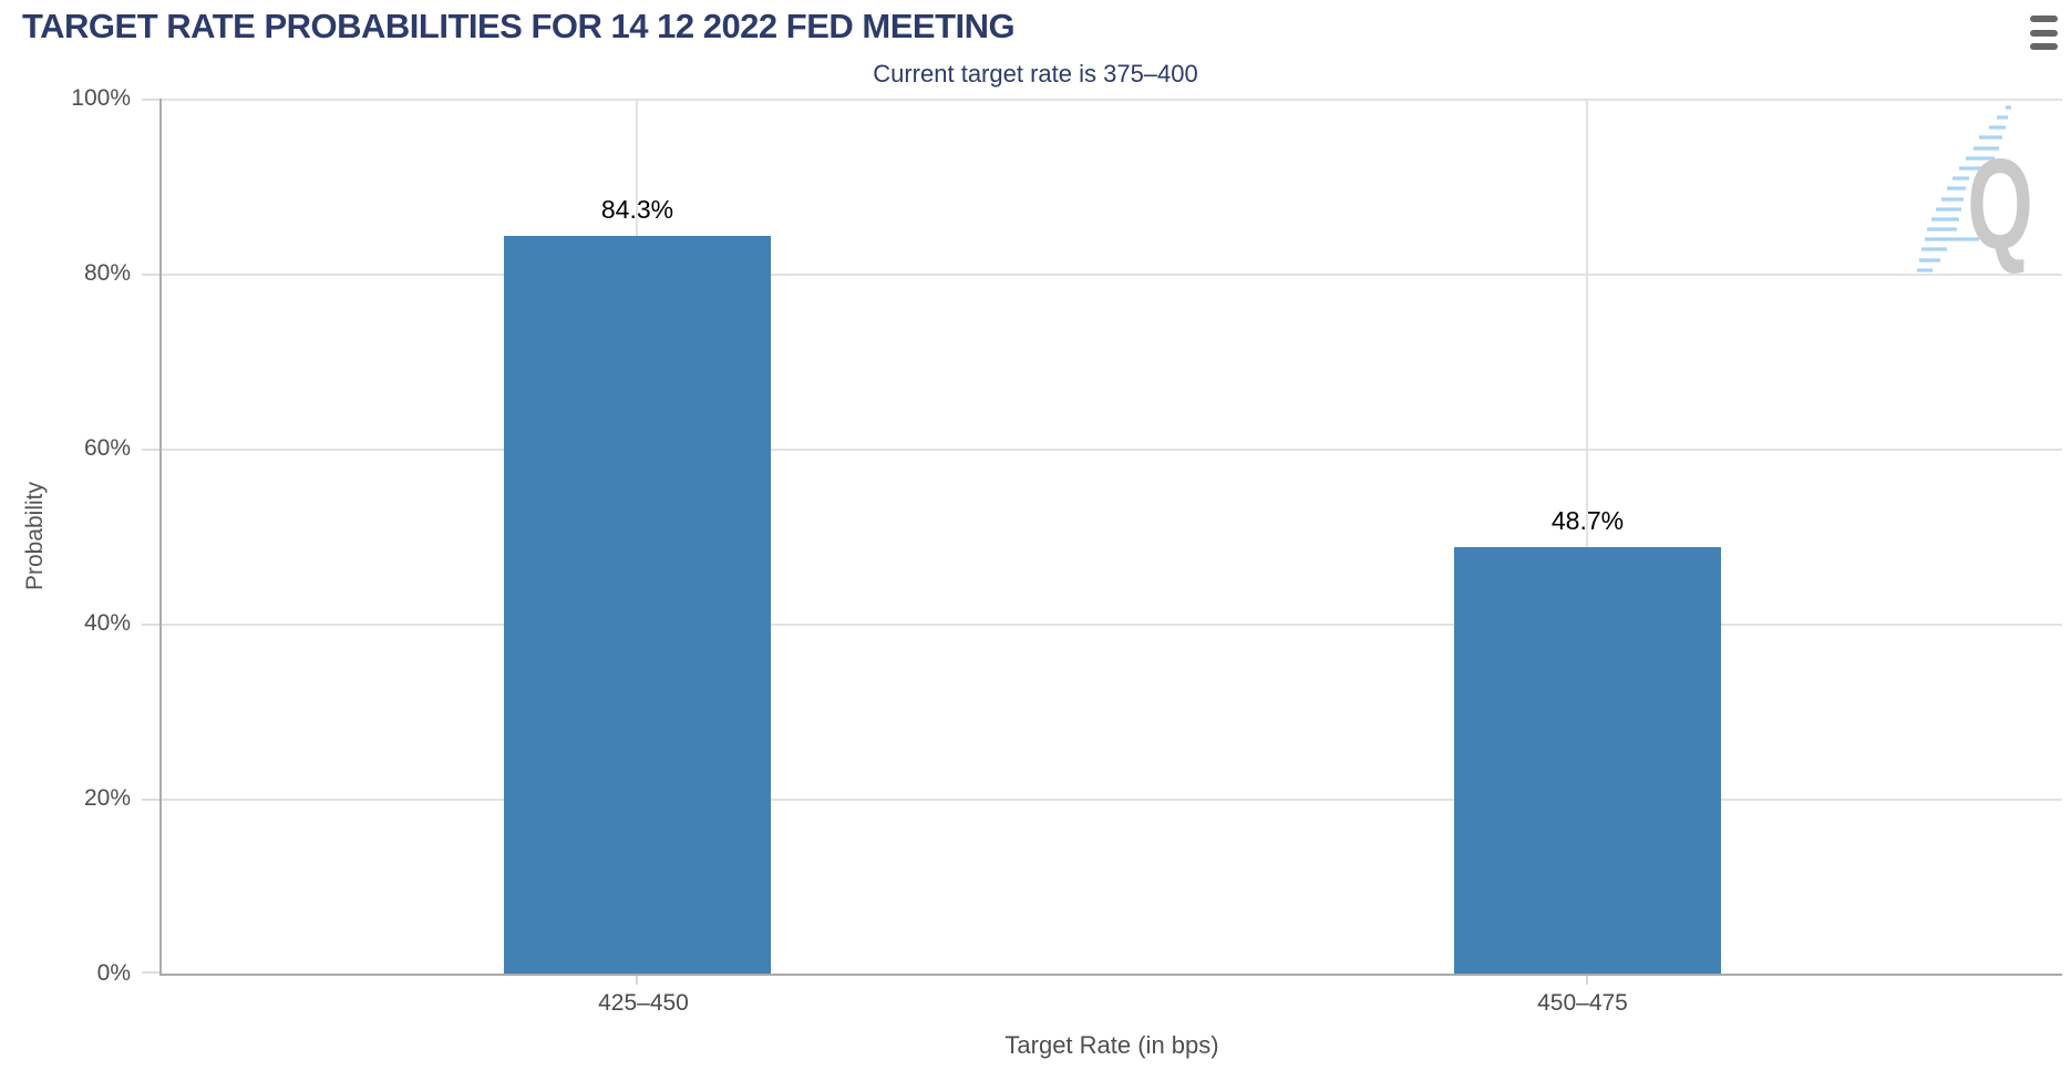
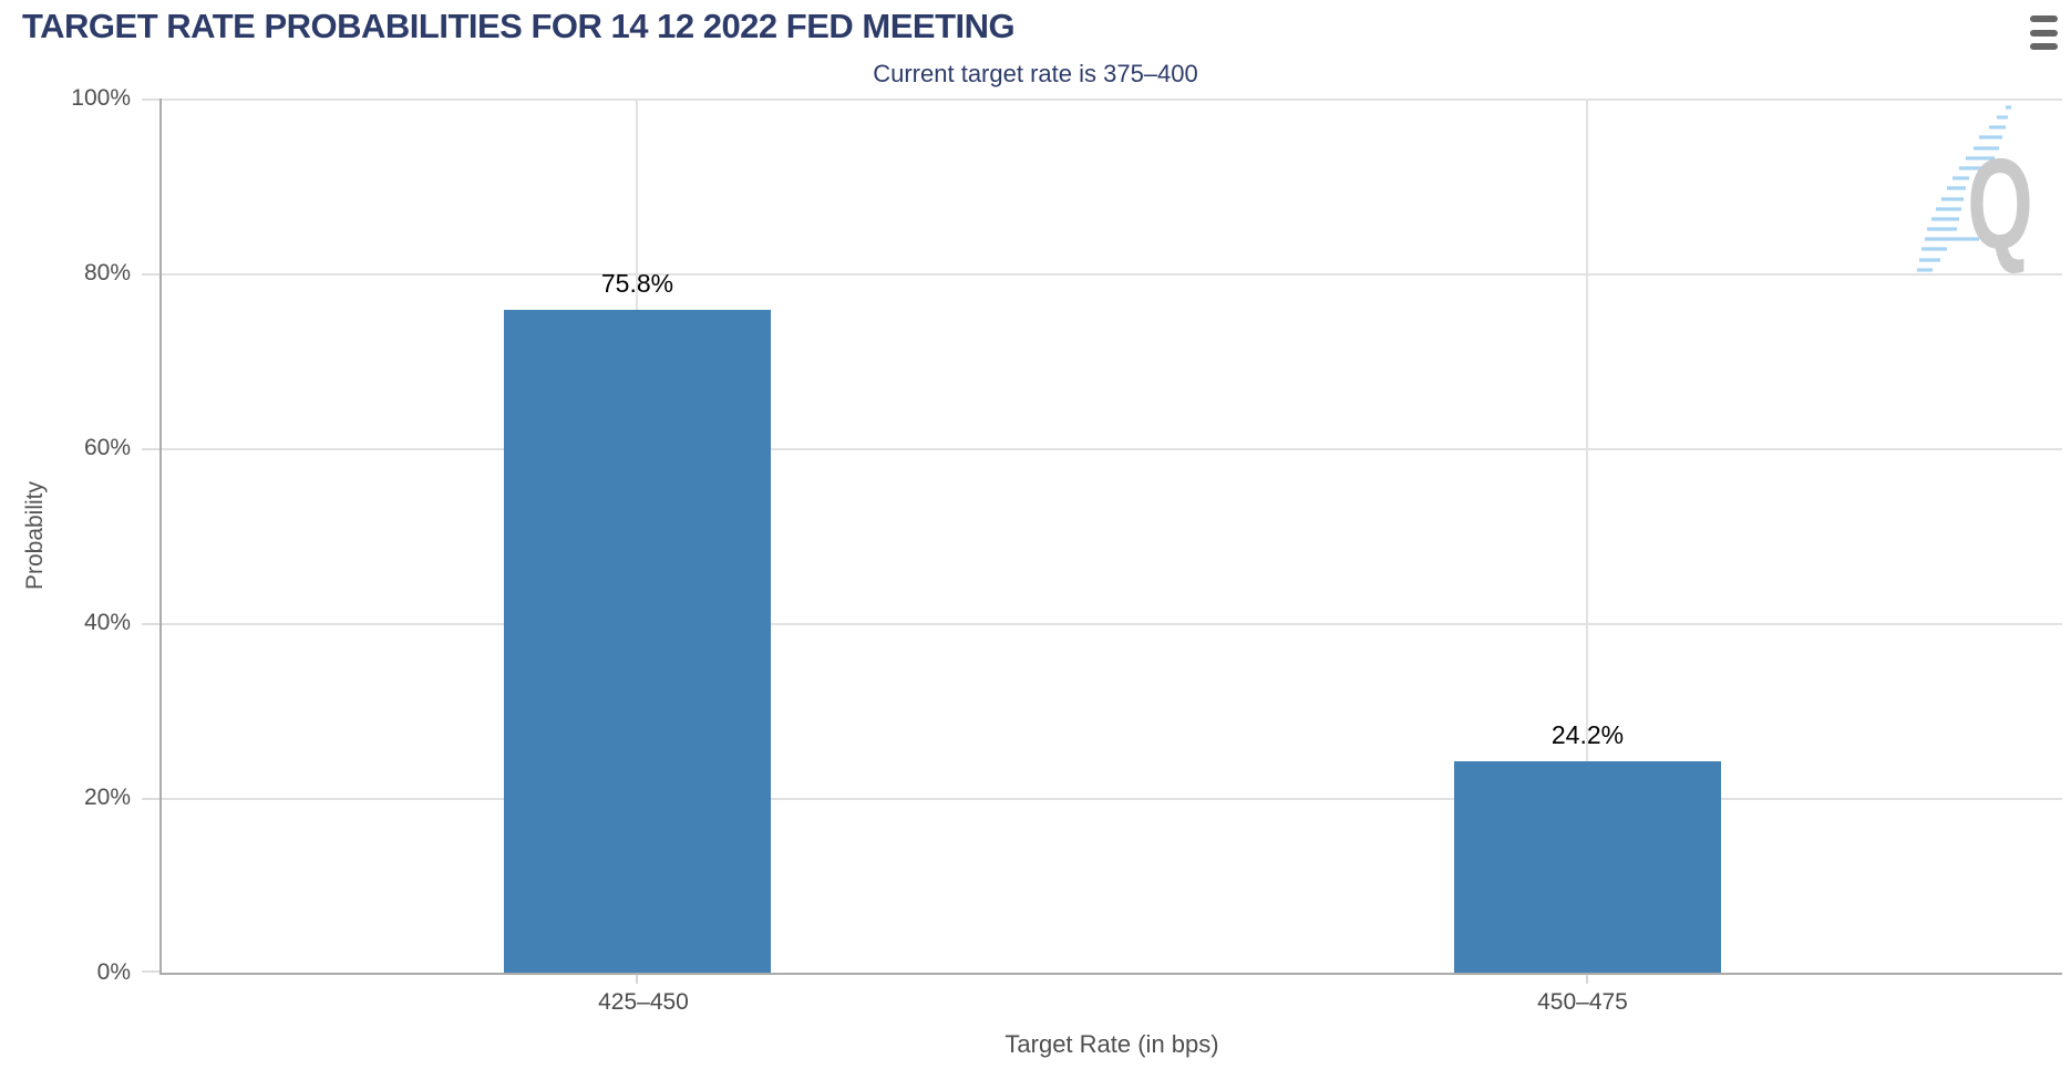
425–450: 84.3% -> 75.8%
450–475: 48.7% -> 24.2%
